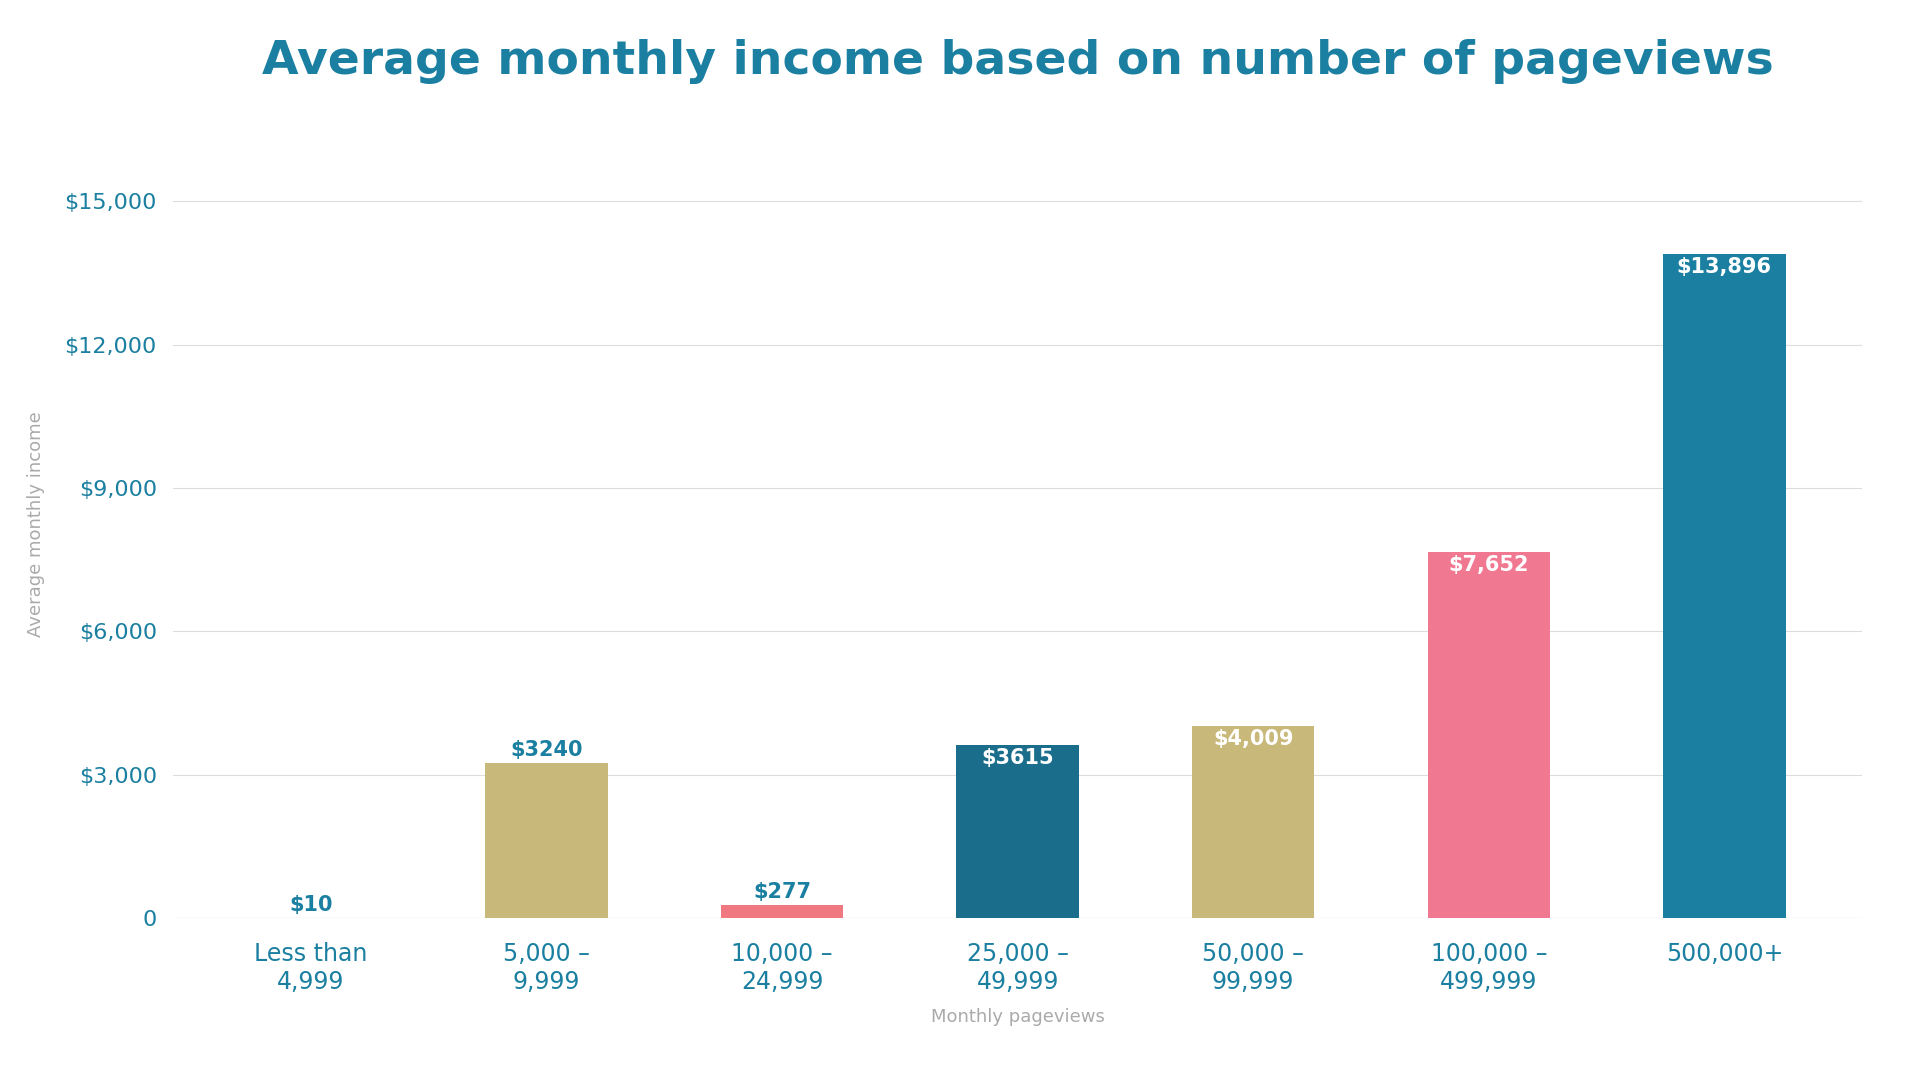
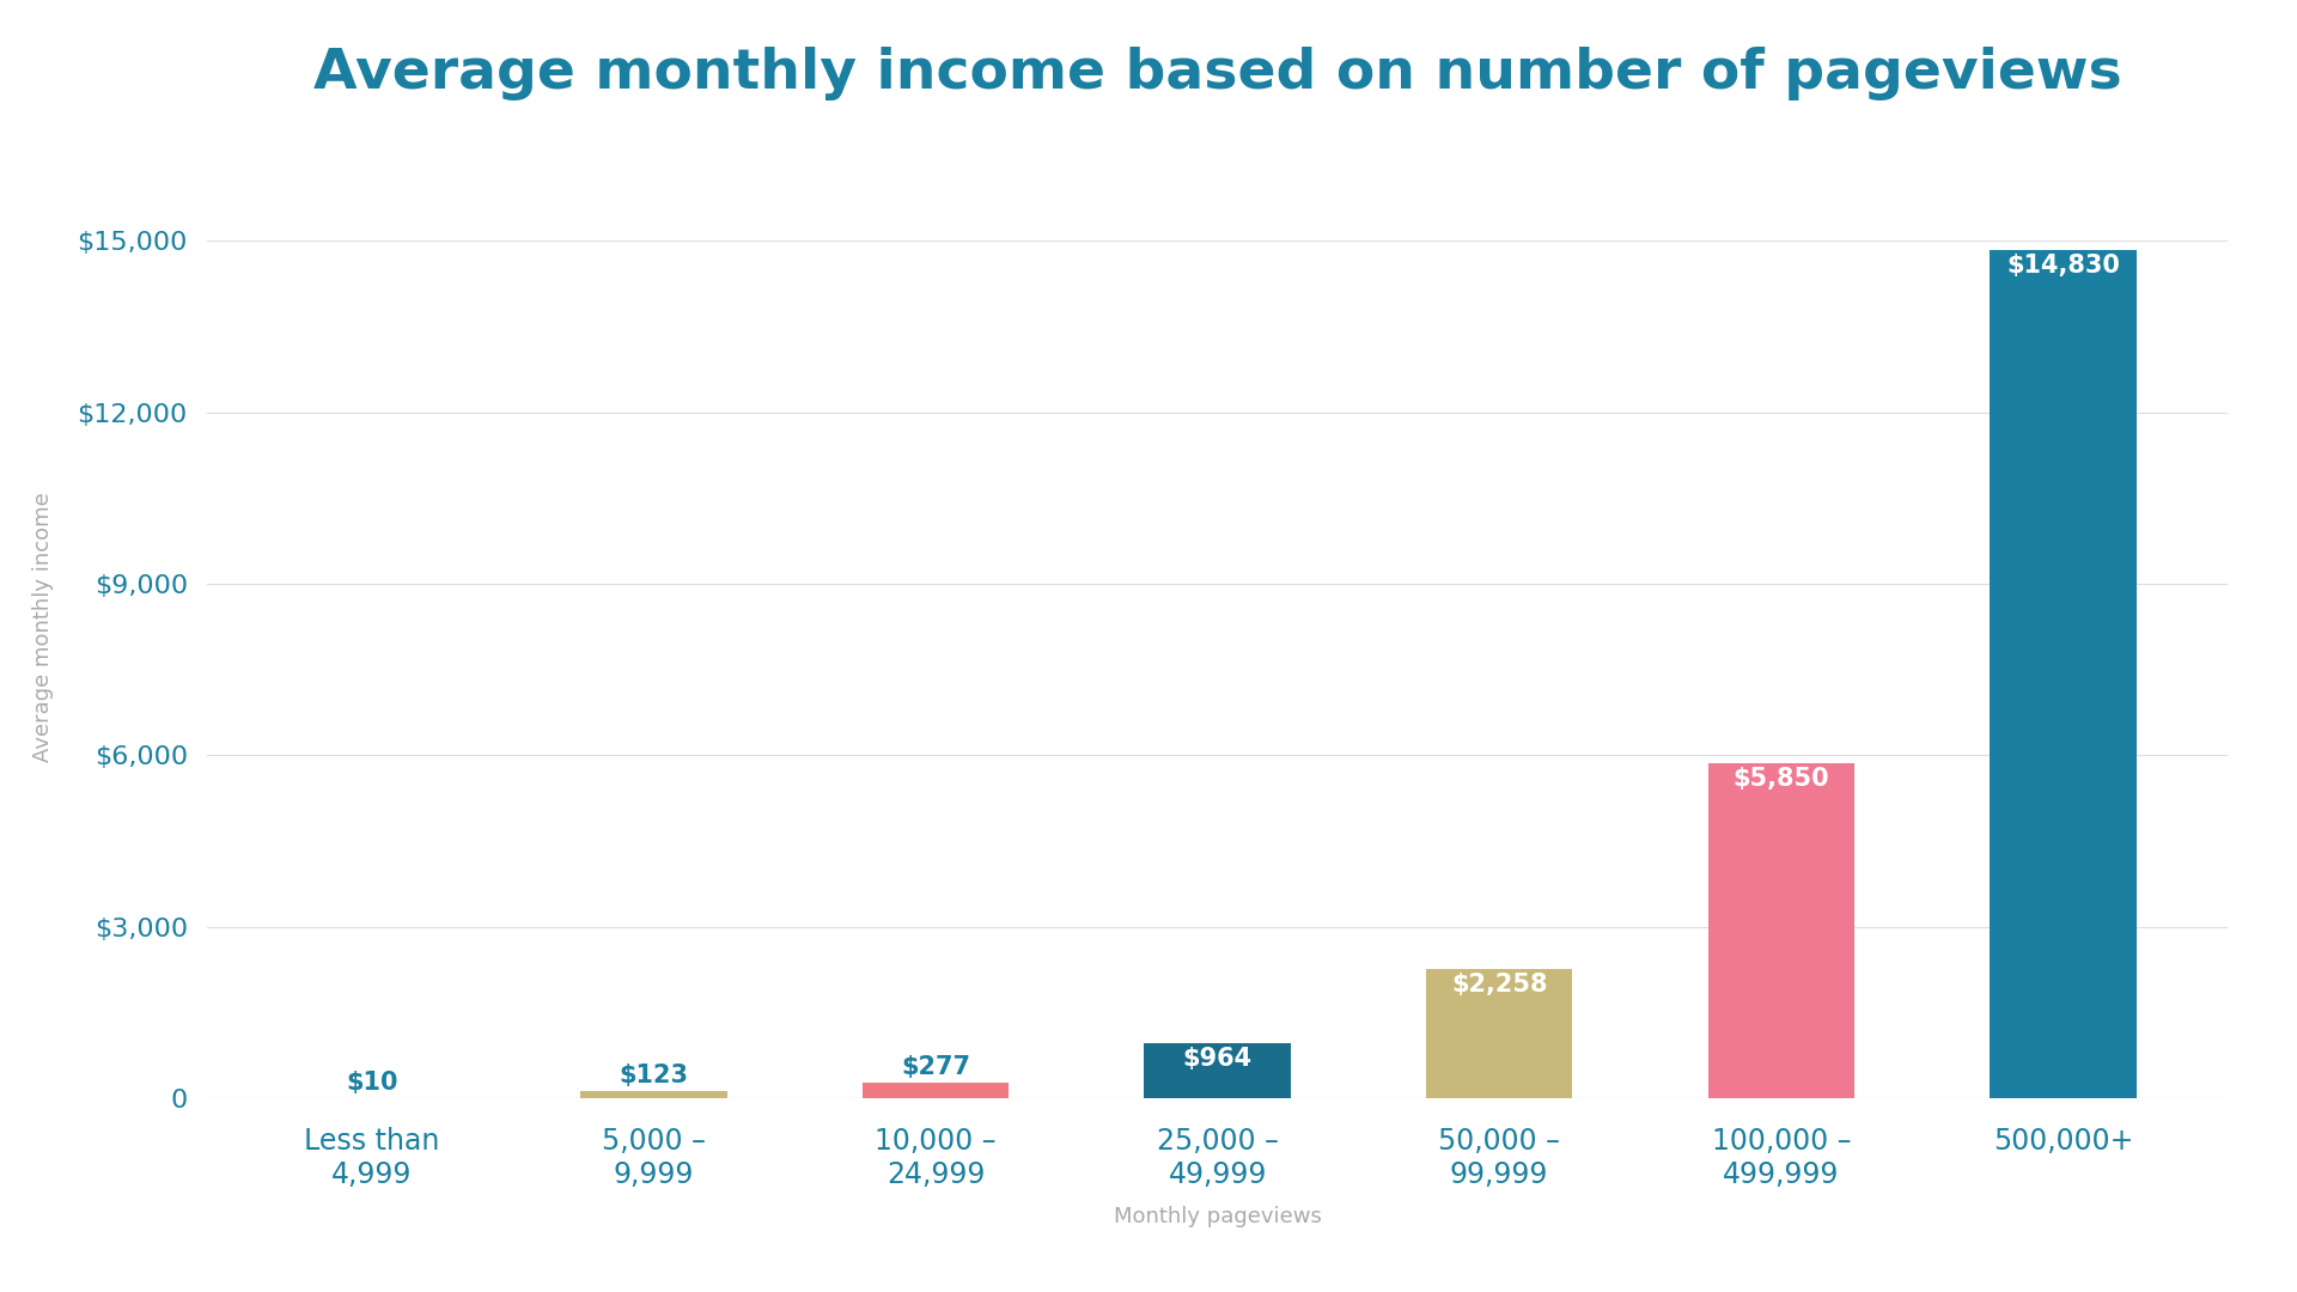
5,000 – 9,999: $3240 -> $123
25,000 – 49,999: $3615 -> $964
50,000 – 99,999: $4,009 -> $2,258
100,000 – 499,999: $7,652 -> $5,850
500,000+: $13,896 -> $14,830
